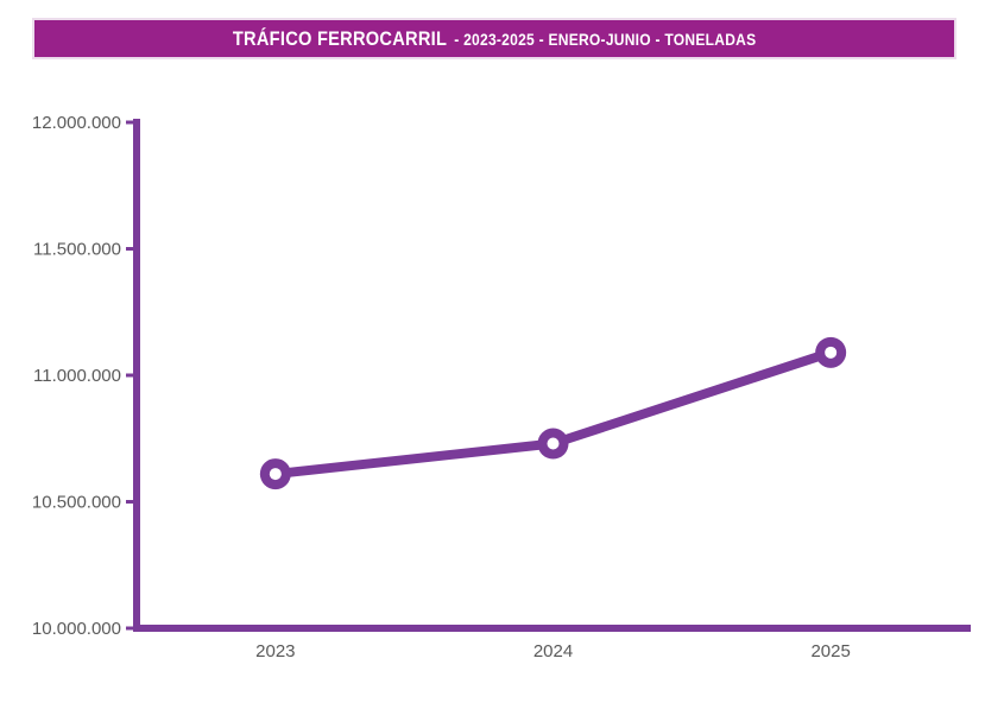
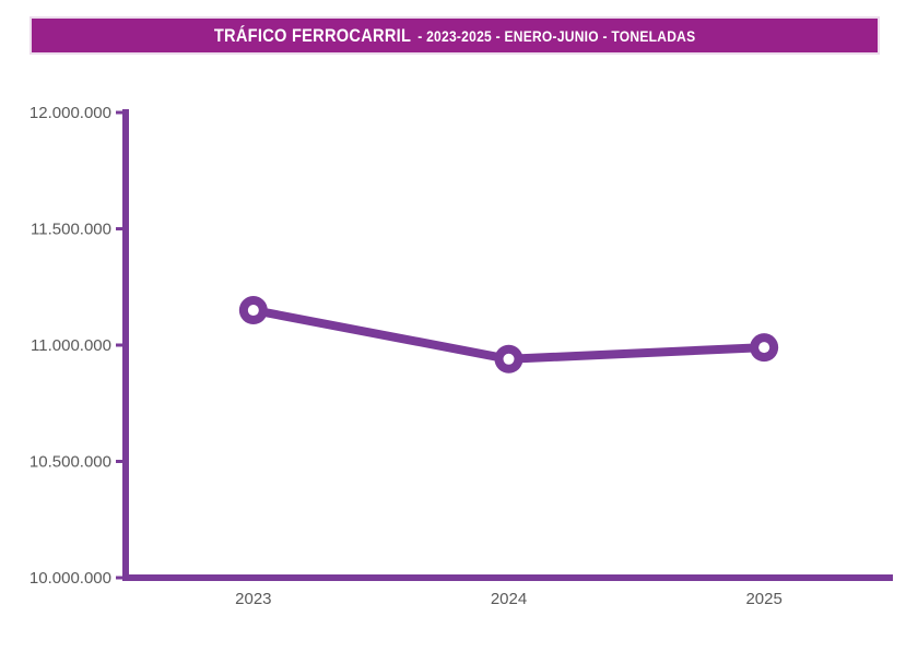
2023: 10610000 -> 11150000
2024: 10730000 -> 10940000
2025: 11090000 -> 10990000
